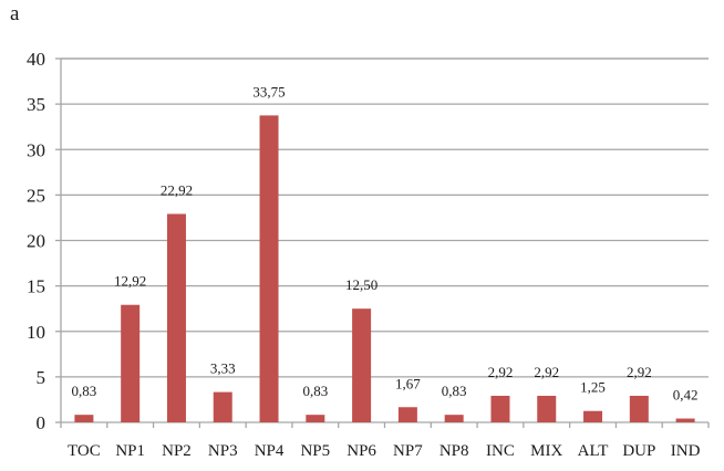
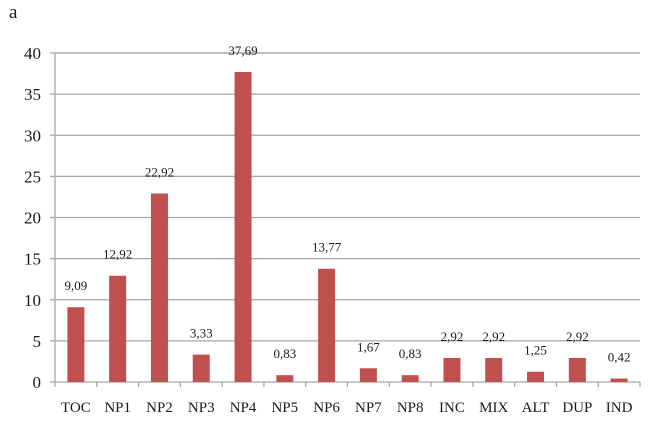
TOC: 0,83 -> 9,09
NP4: 33,75 -> 37,69
NP6: 12,50 -> 13,77
